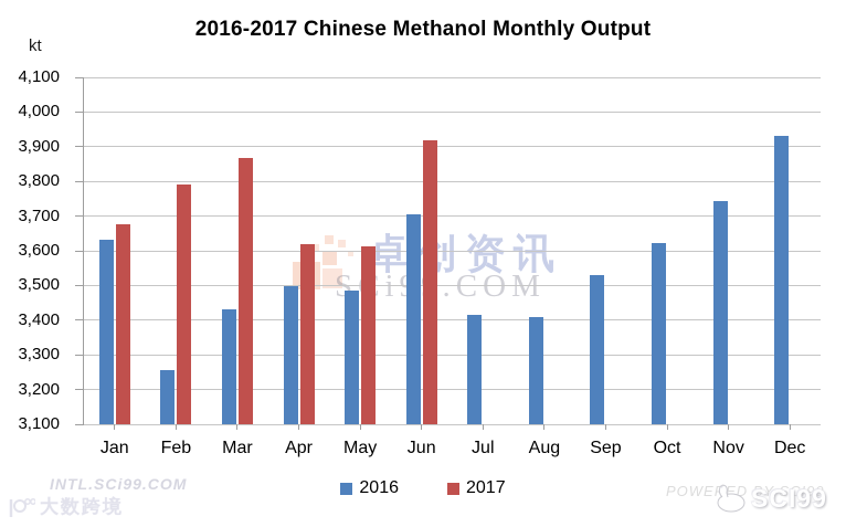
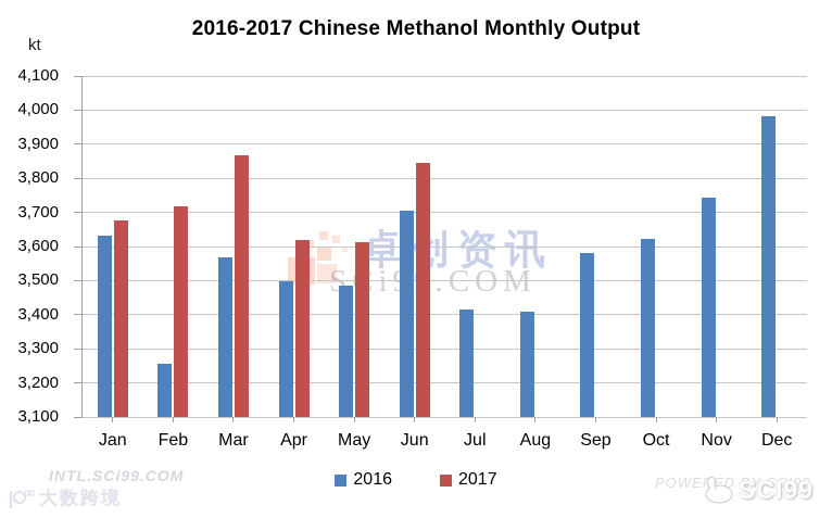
2017/Feb: 3790 -> 3720
2016/Mar: 3430 -> 3570
2017/Jun: 3920 -> 3840
2016/Sep: 3530 -> 3580
2016/Dec: 3930 -> 3980
